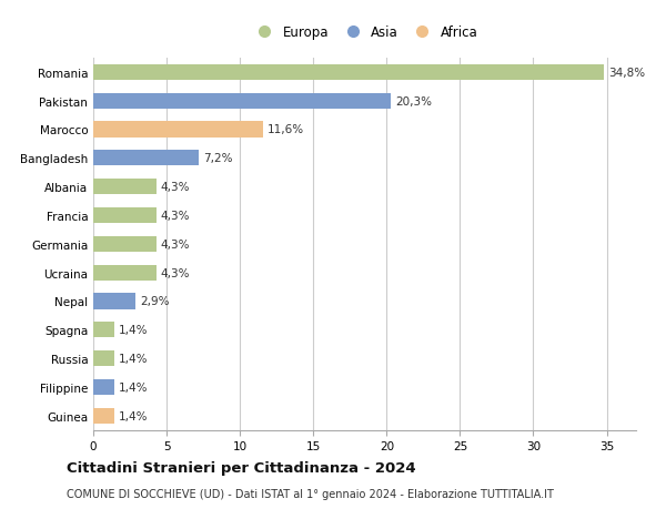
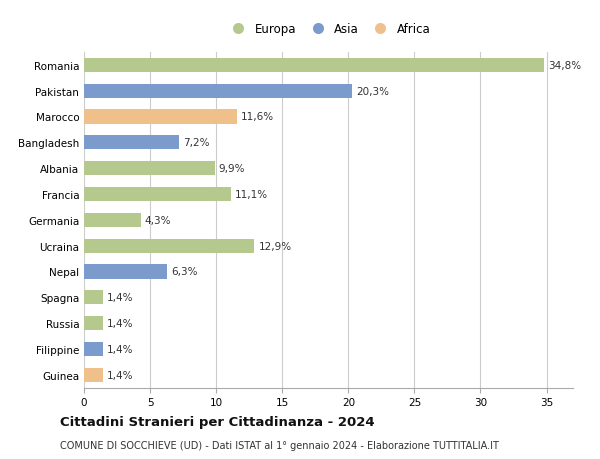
Albania: 4,3% -> 9,9%
Francia: 4,3% -> 11,1%
Ucraina: 4,3% -> 12,9%
Nepal: 2,9% -> 6,3%
